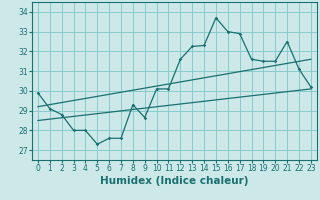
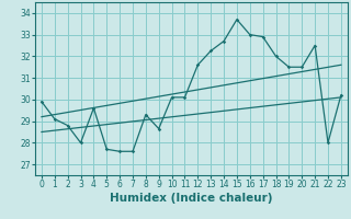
4: 28.0 -> 29.6
5: 27.3 -> 27.7
14: 32.3 -> 32.7
18: 31.6 -> 32.0
22: 31.1 -> 28.0
